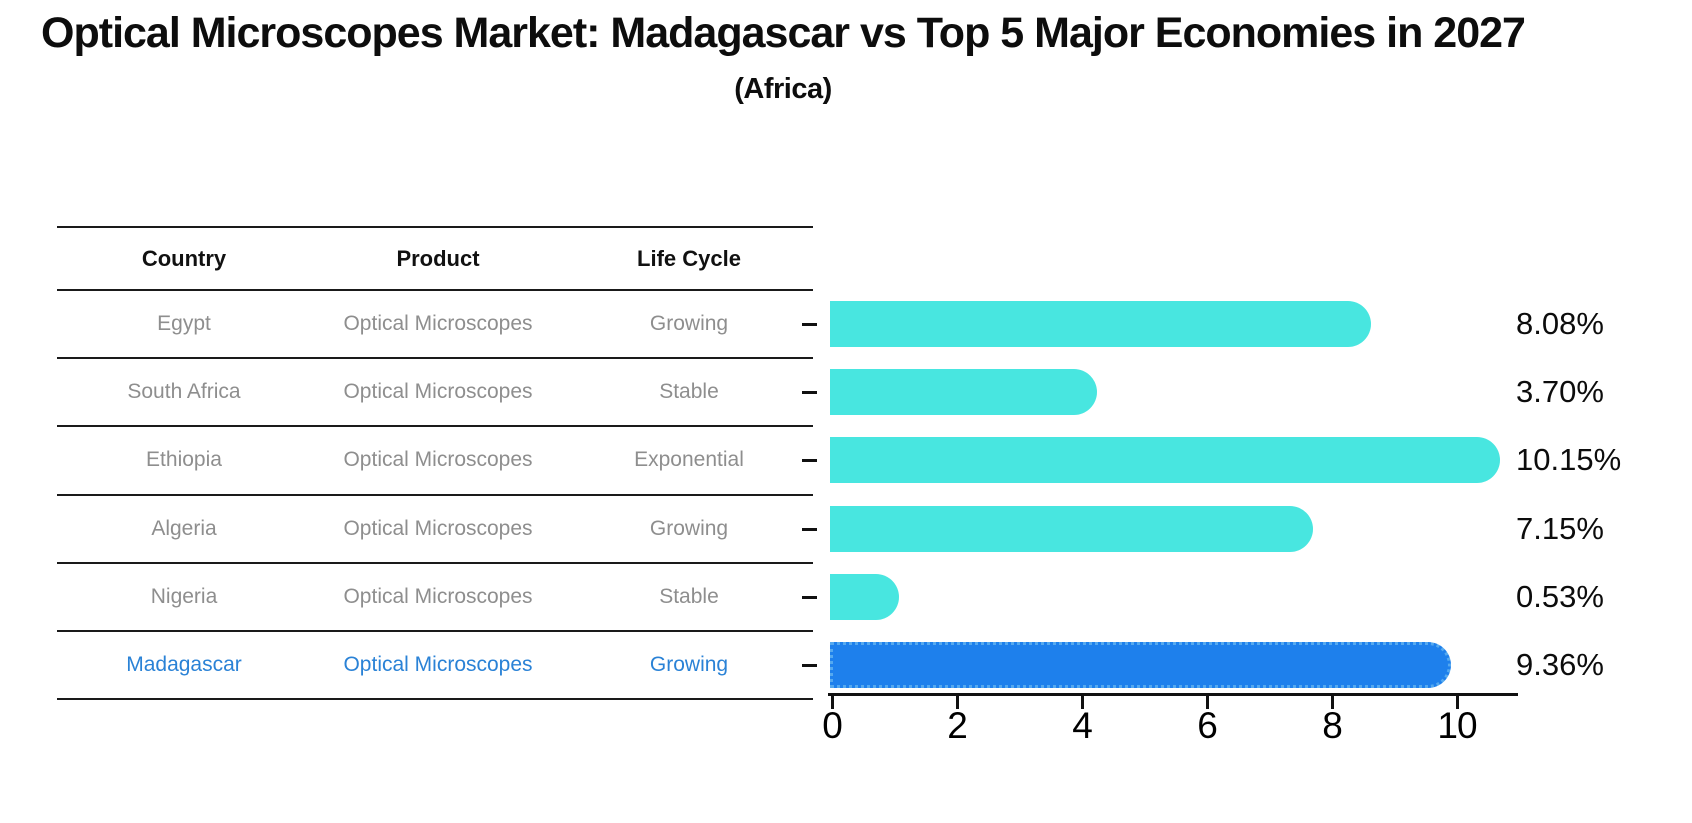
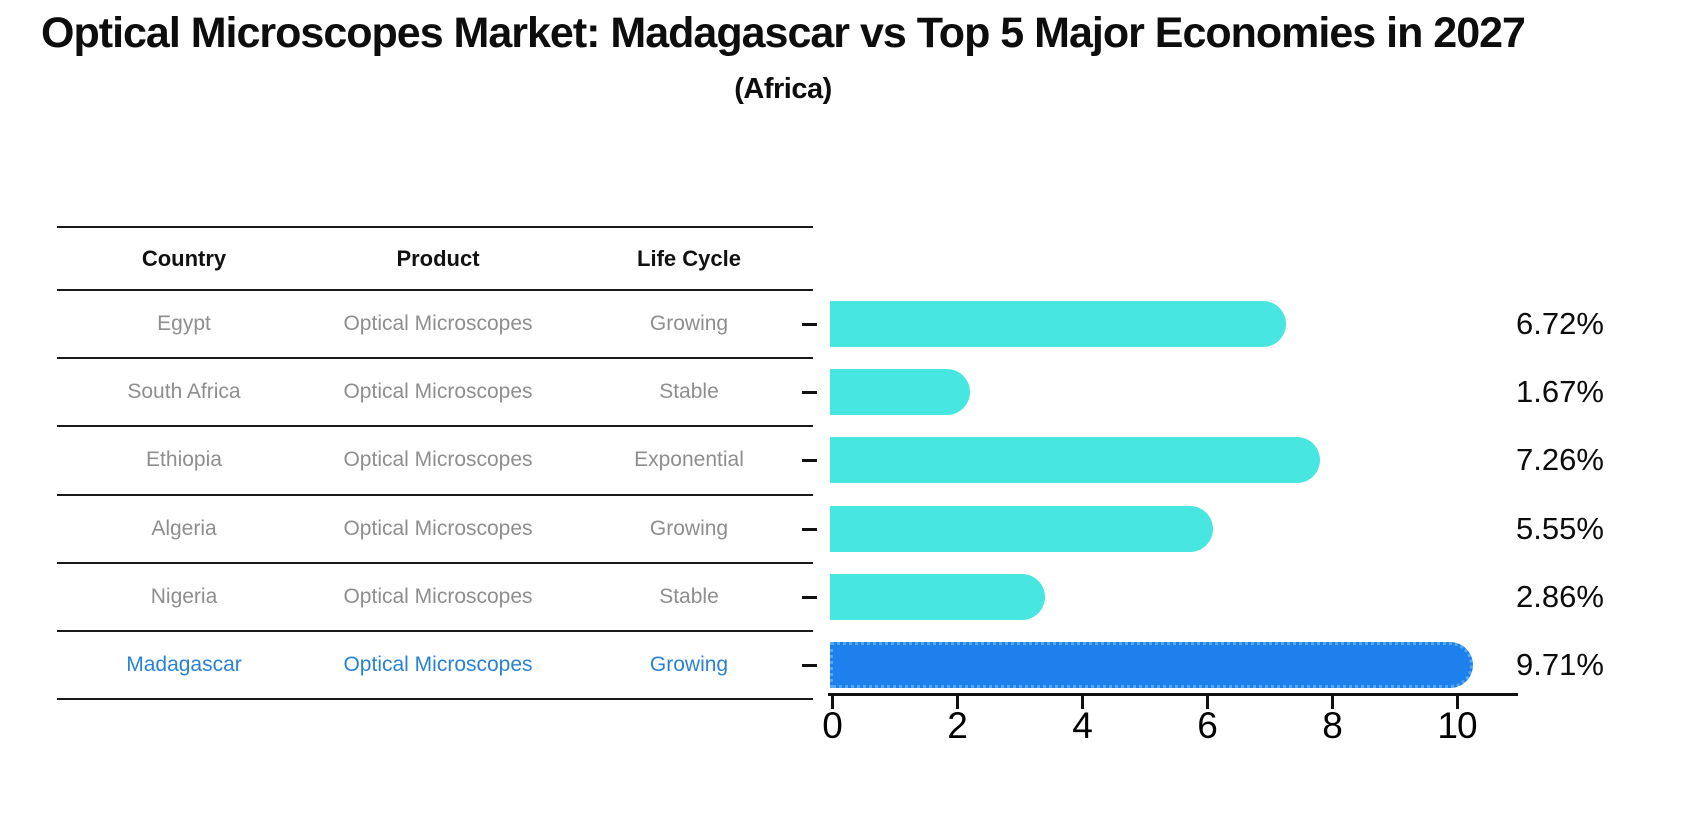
Egypt: 8.08% -> 6.72%
South Africa: 3.70% -> 1.67%
Ethiopia: 10.15% -> 7.26%
Algeria: 7.15% -> 5.55%
Nigeria: 0.53% -> 2.86%
Madagascar: 9.36% -> 9.71%
